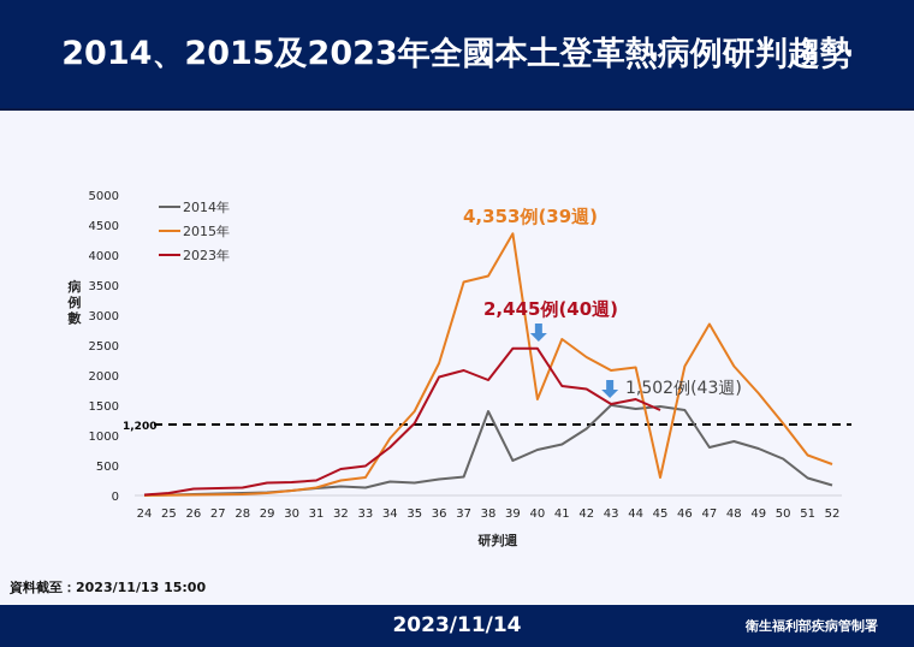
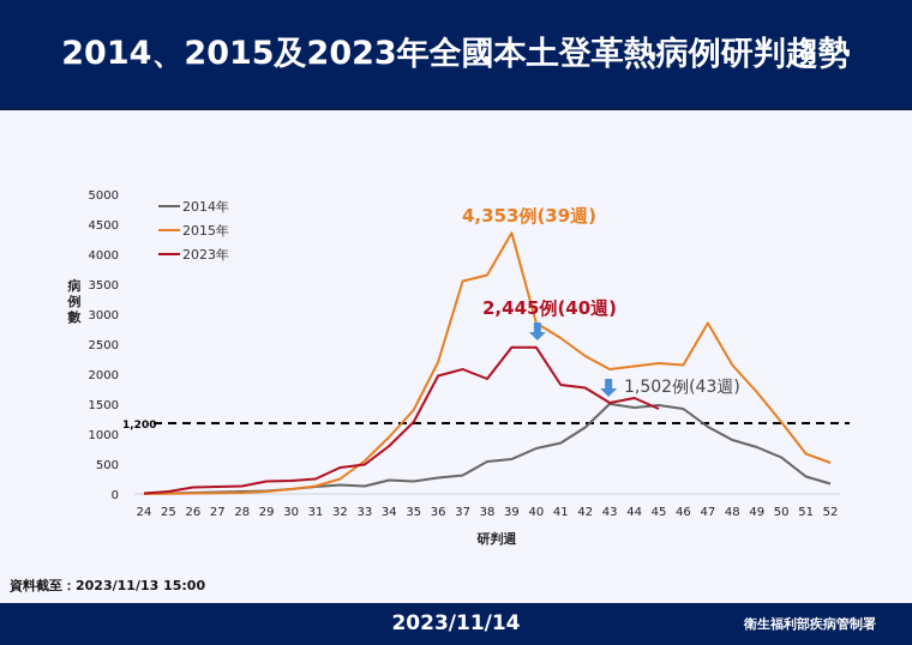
2015年/33: 300 -> 600
2014年/38: 1400 -> 500
2015年/40: 1600 -> 2800
2015年/45: 300 -> 2200
2014年/47: 800 -> 1100
